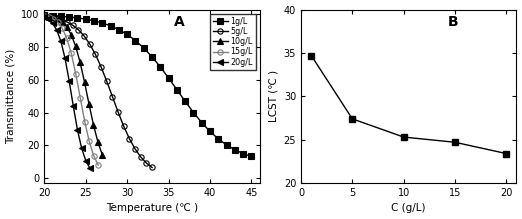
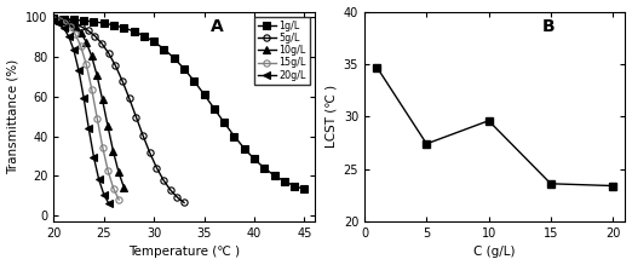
10: 25.3 -> 29.6
15: 24.7 -> 23.6
